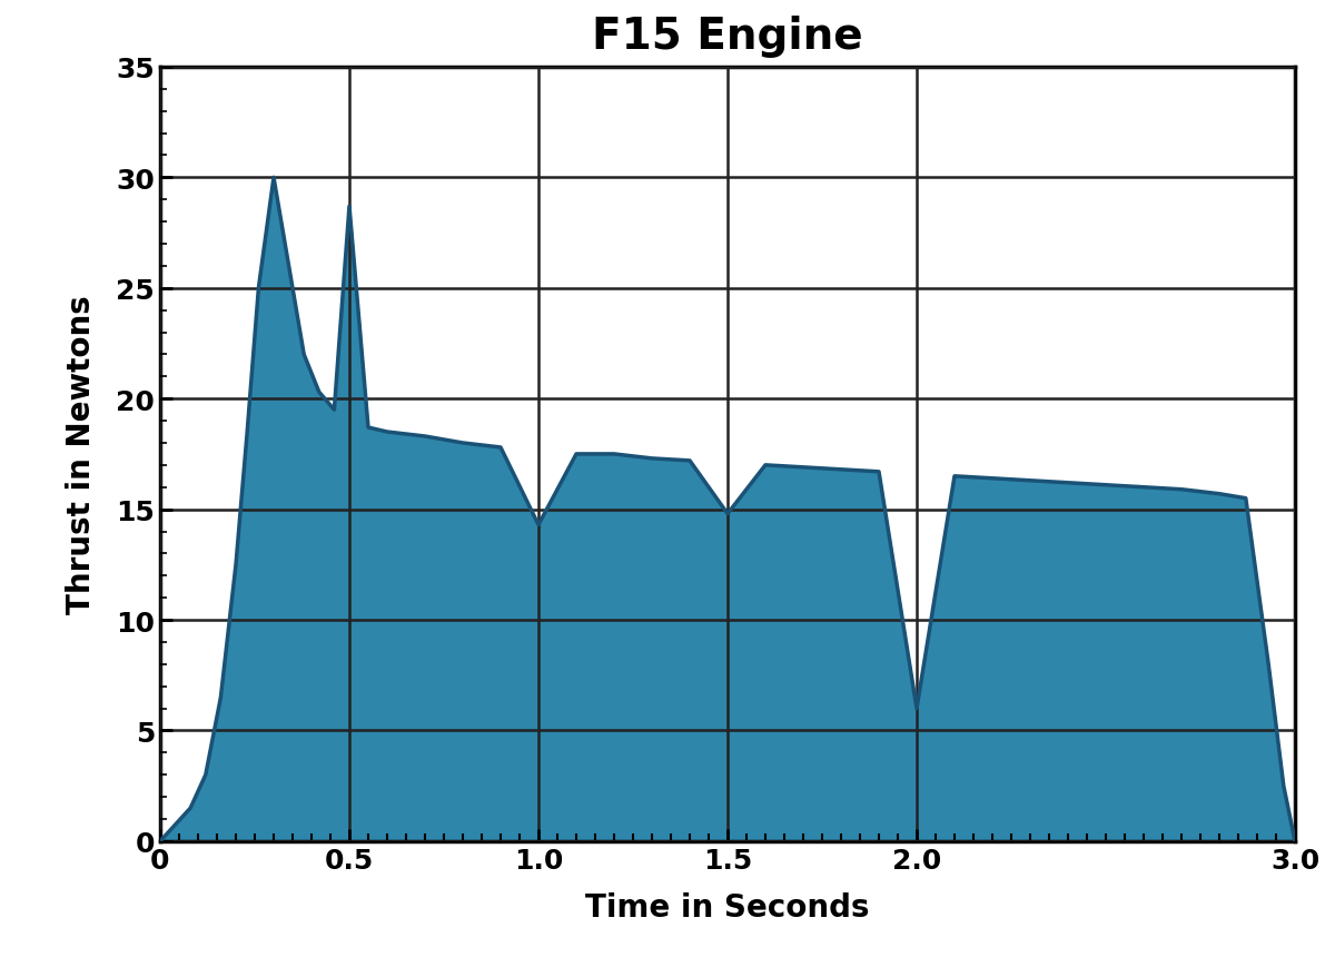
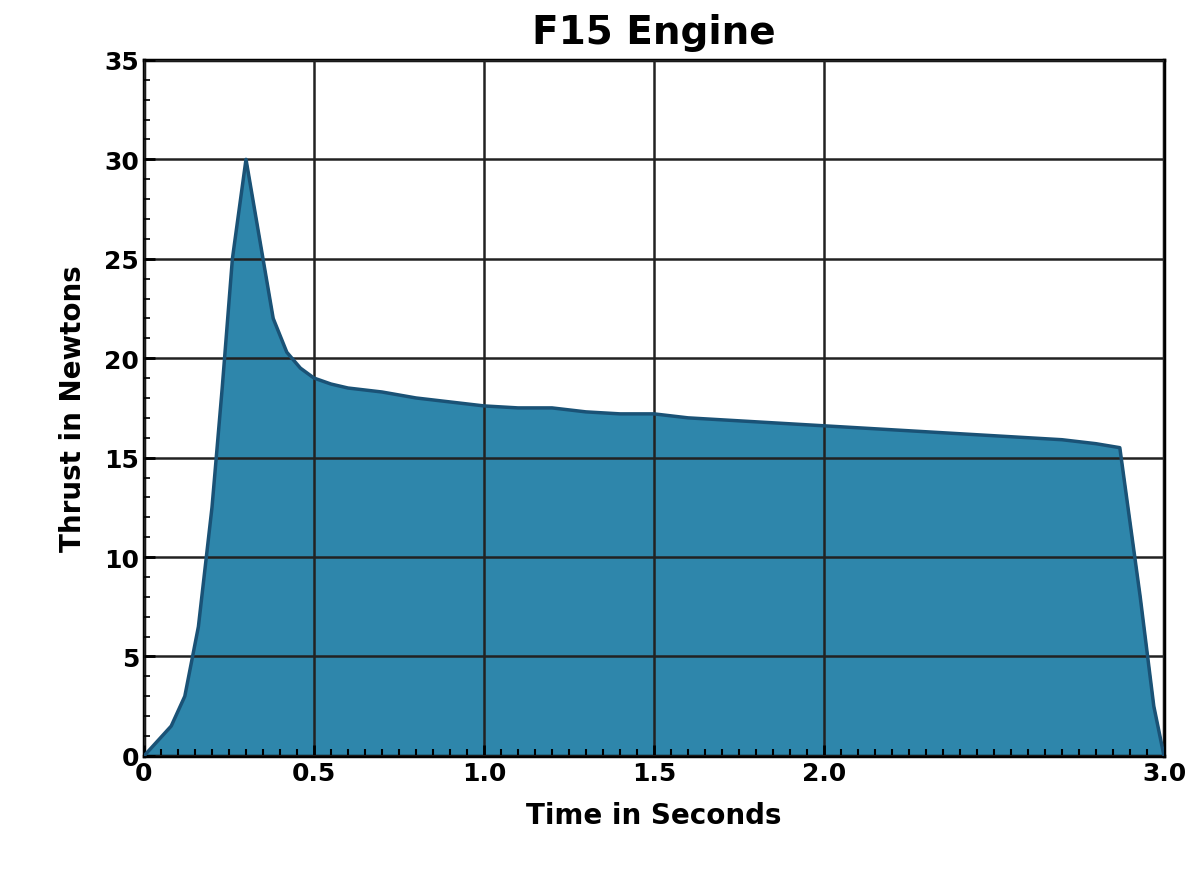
0.5: 28.7 -> 19.0
1.0: 14.3 -> 17.6
1.5: 14.8 -> 17.2
2.0: 6.0 -> 16.6
